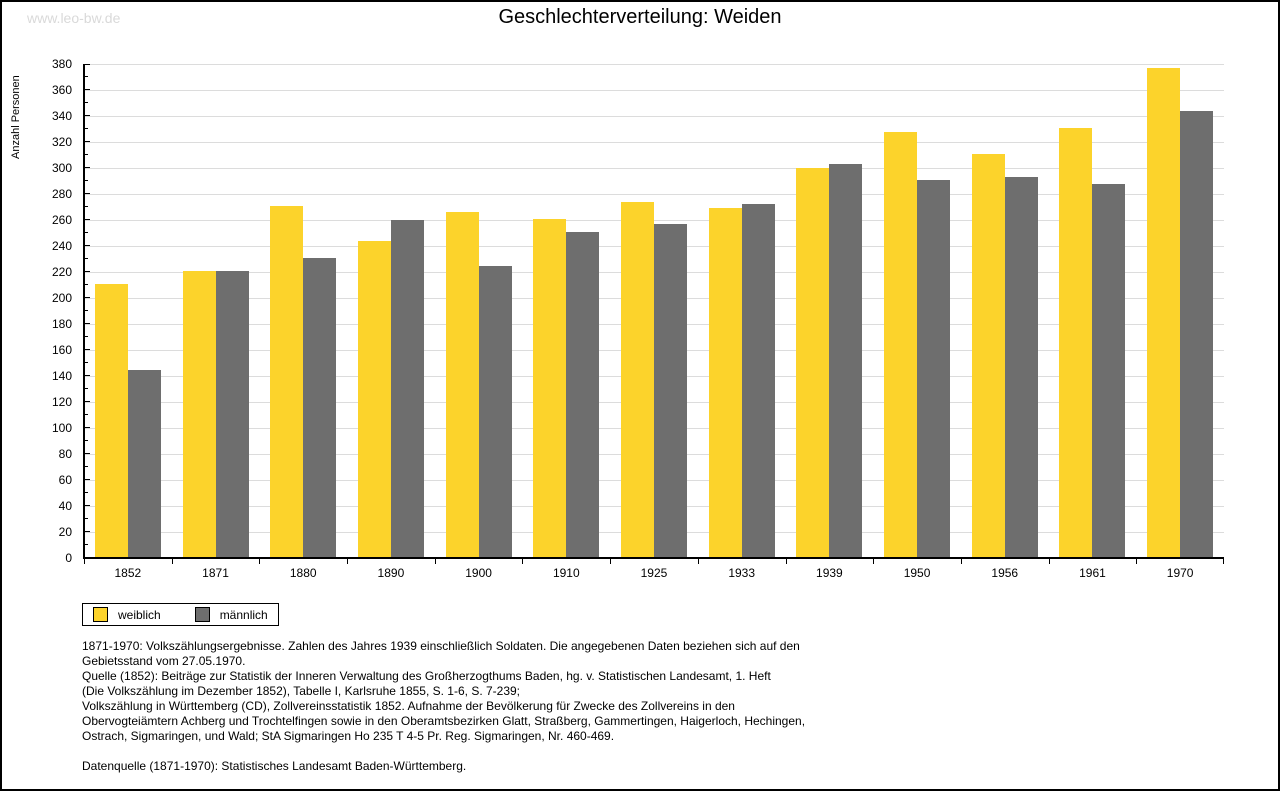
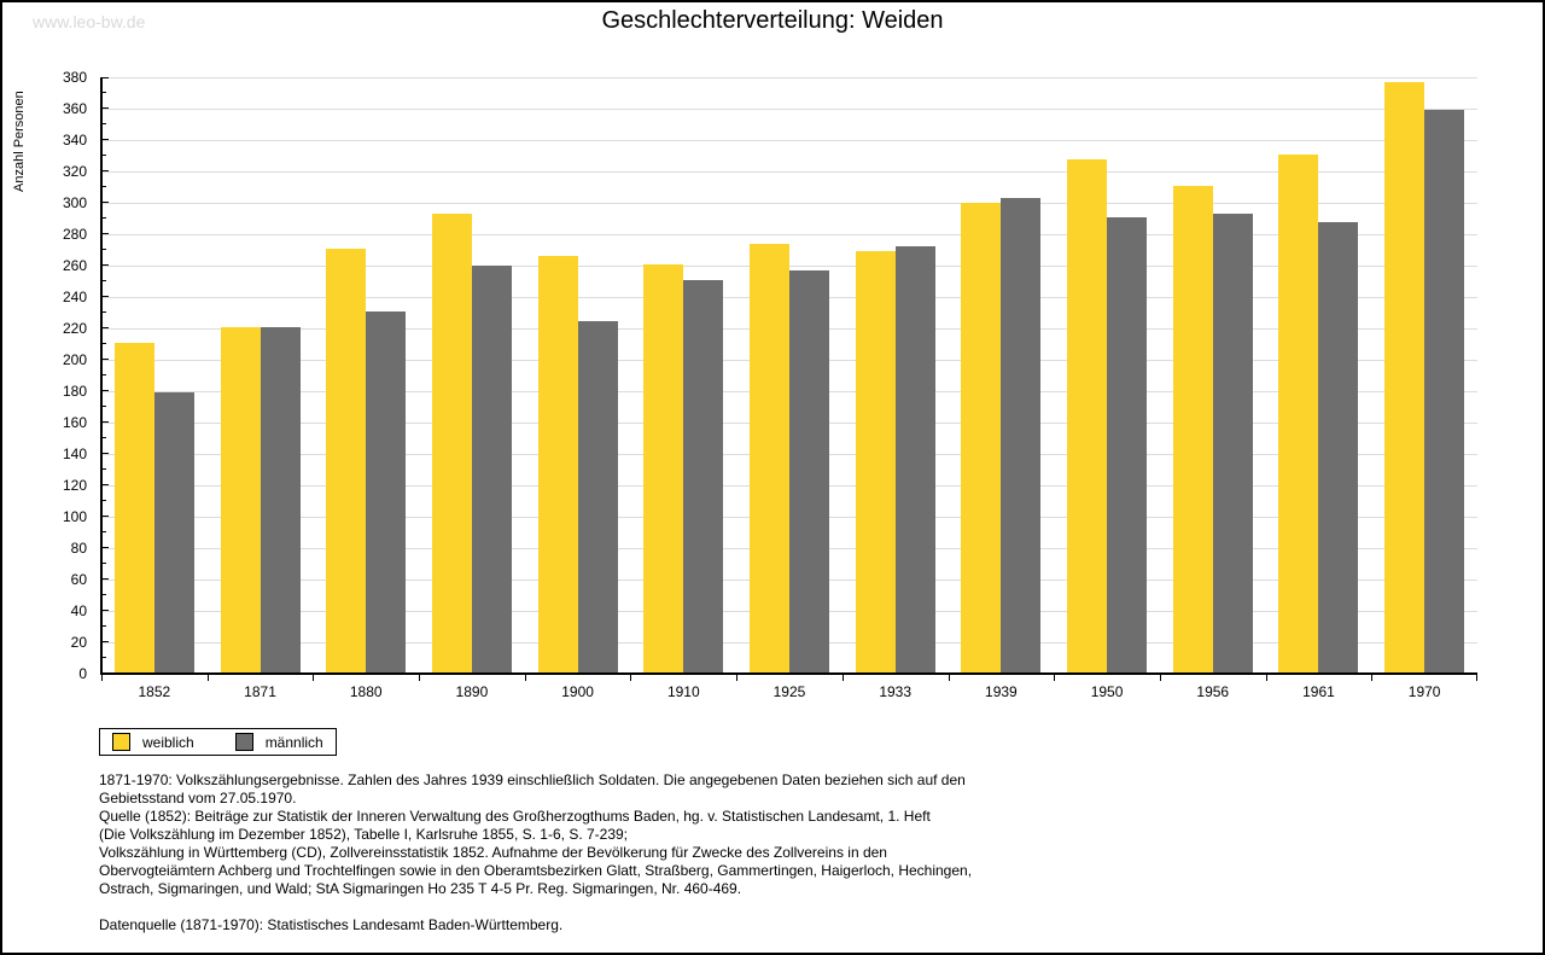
männlich/1852: 145 -> 179
weiblich/1890: 244 -> 293
männlich/1970: 344 -> 359
